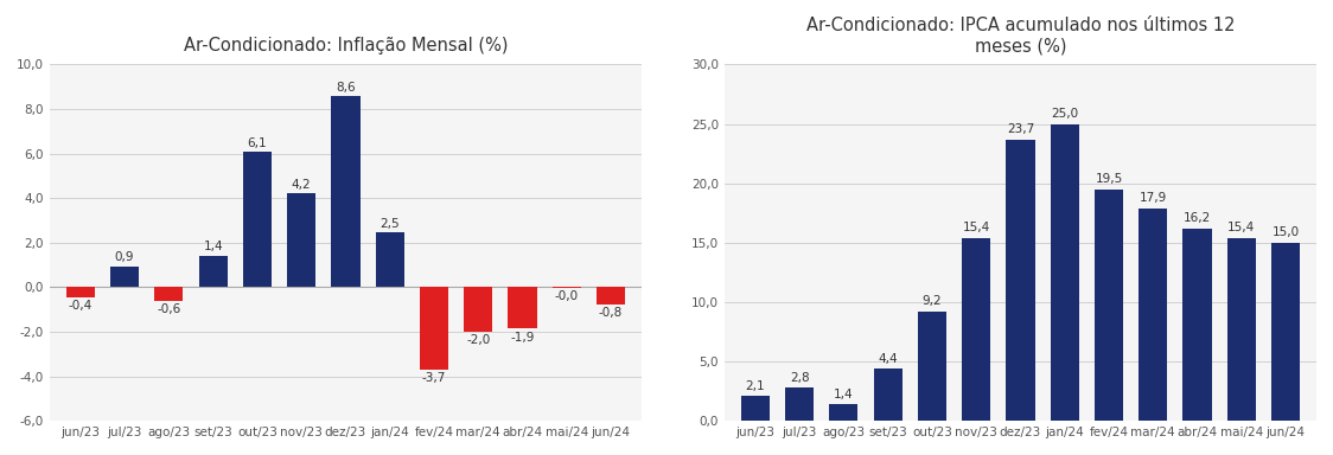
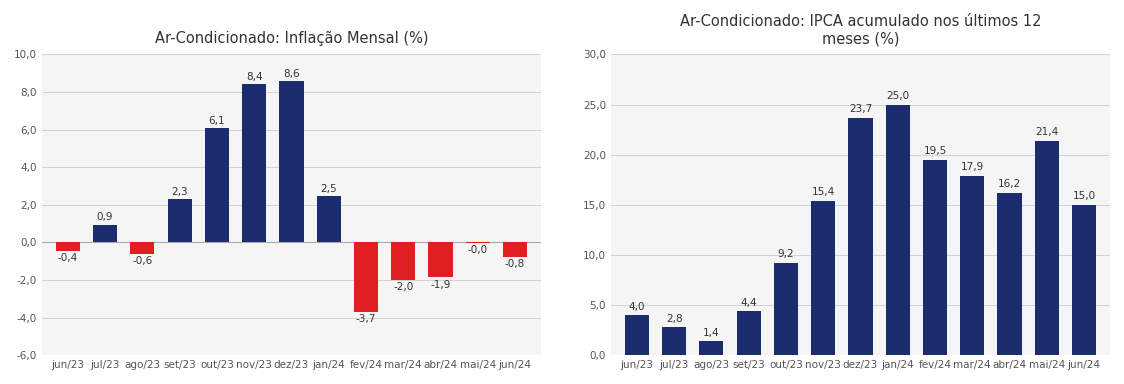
Ar-Condicionado: Inflação Mensal (%)/set/23: 1,4 -> 2,3
Ar-Condicionado: Inflação Mensal (%)/nov/23: 4,2 -> 8,4
Ar-Condicionado: IPCA acumulado nos últimos 12 meses (%)/jun/23: 2,1 -> 4,0
Ar-Condicionado: IPCA acumulado nos últimos 12 meses (%)/mai/24: 15,4 -> 21,4
